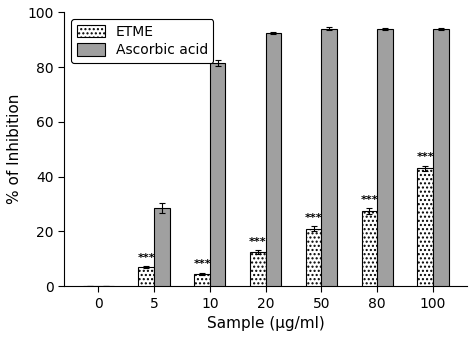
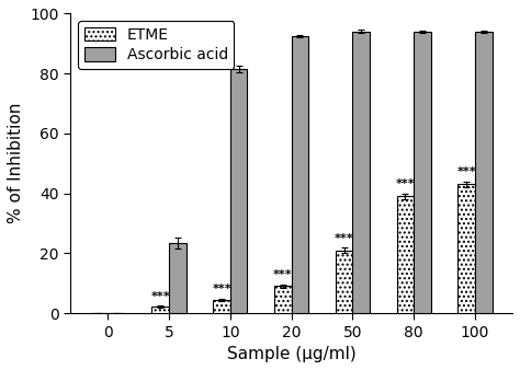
ETME/5: 7.0 -> 2.2
Ascorbic acid/5: 28.5 -> 23.5
ETME/20: 12.5 -> 9.0
ETME/80: 27.5 -> 39.0
